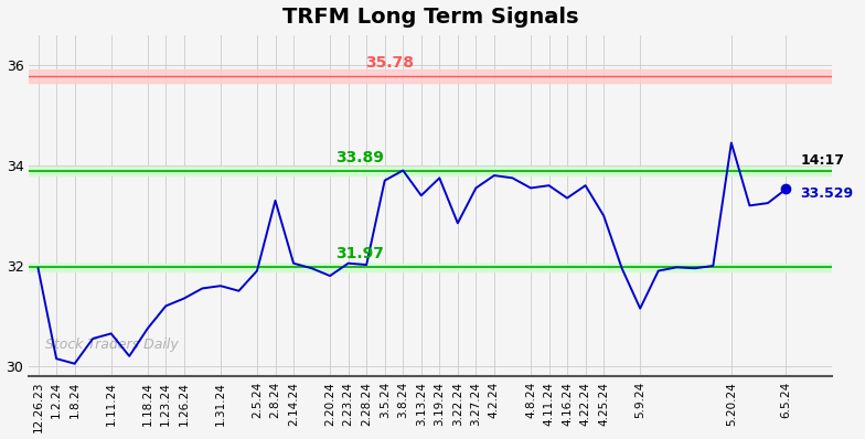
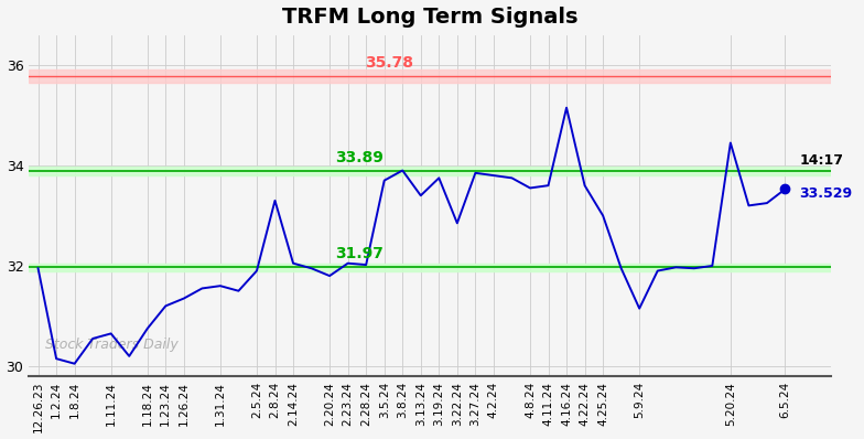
3.27.24: 33.55 -> 33.85
4.16.24: 33.35 -> 35.15
